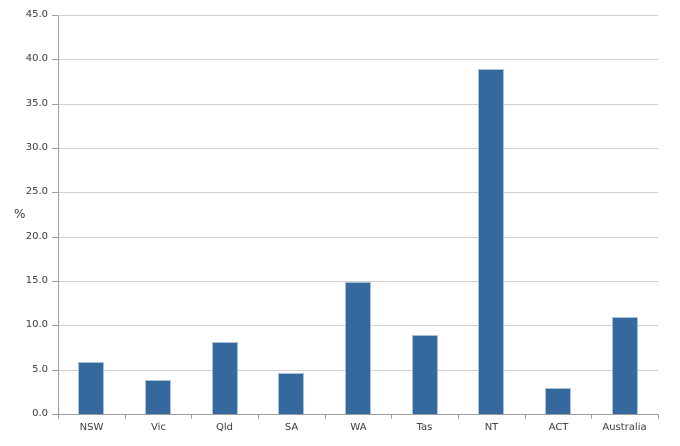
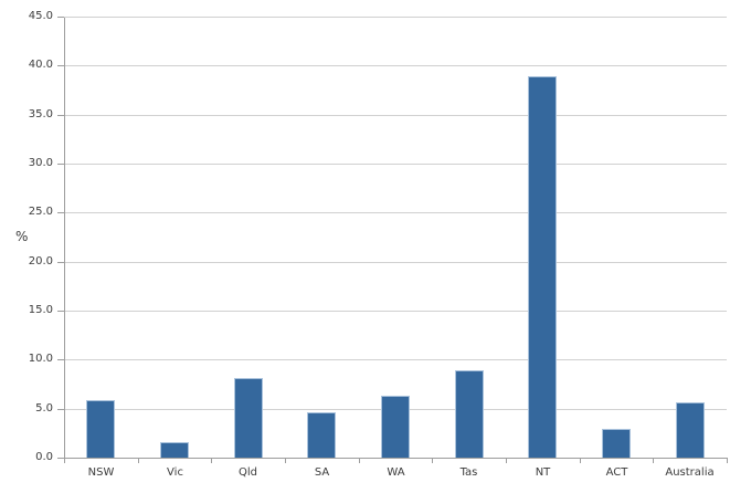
Vic: 4 -> 2
WA: 15 -> 6
Australia: 11 -> 6
